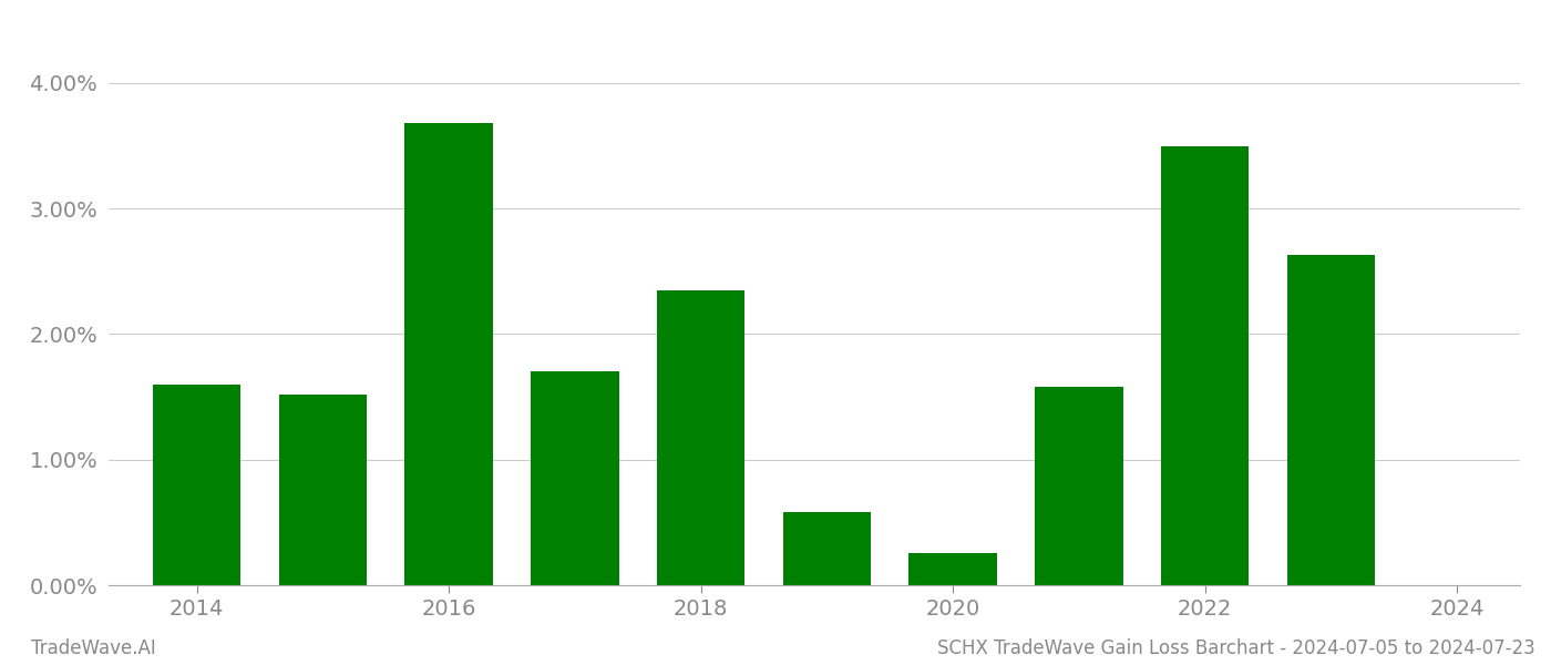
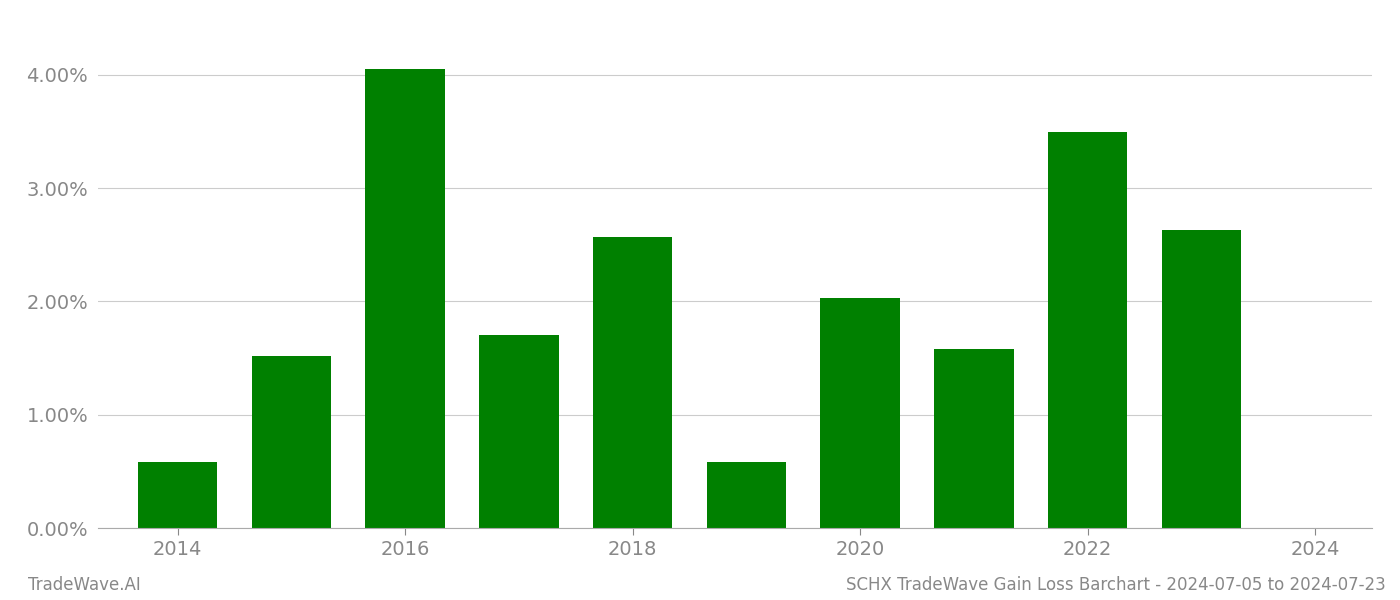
2014: 1.60% -> 0.58%
2016: 3.68% -> 4.05%
2018: 2.35% -> 2.57%
2020: 0.26% -> 2.03%
